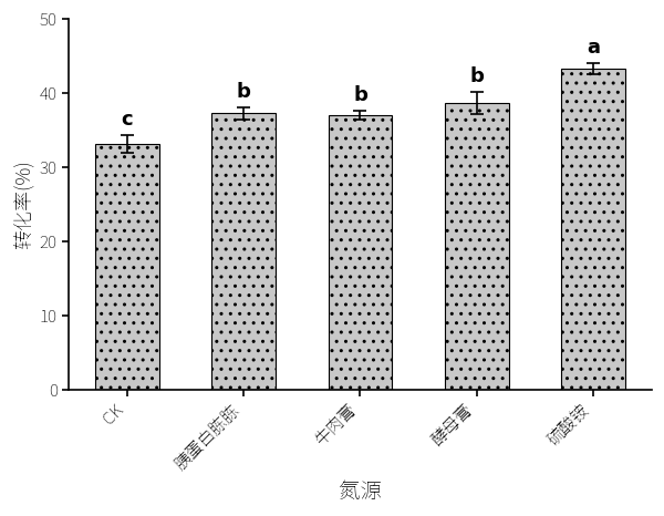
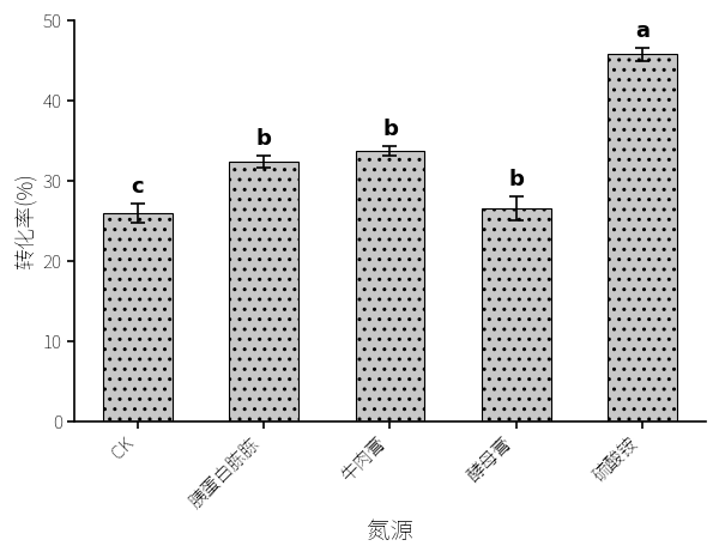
CK: 33.2 -> 26.0
胰蛋白胨胨: 37.3 -> 32.4
牛肉膏: 37.1 -> 33.8
酵母膏: 38.7 -> 26.6
硫酸铵: 43.3 -> 45.8
